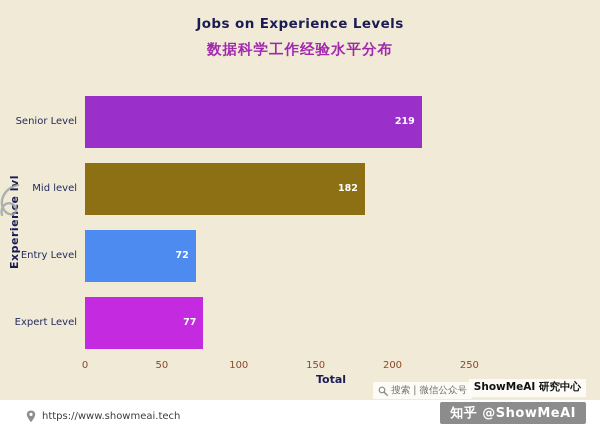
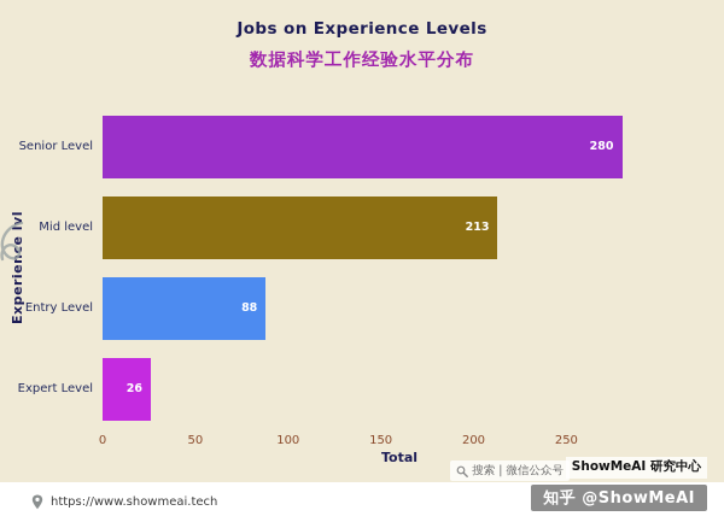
Senior Level: 219 -> 280
Mid level: 182 -> 213
Entry Level: 72 -> 88
Expert Level: 77 -> 26
